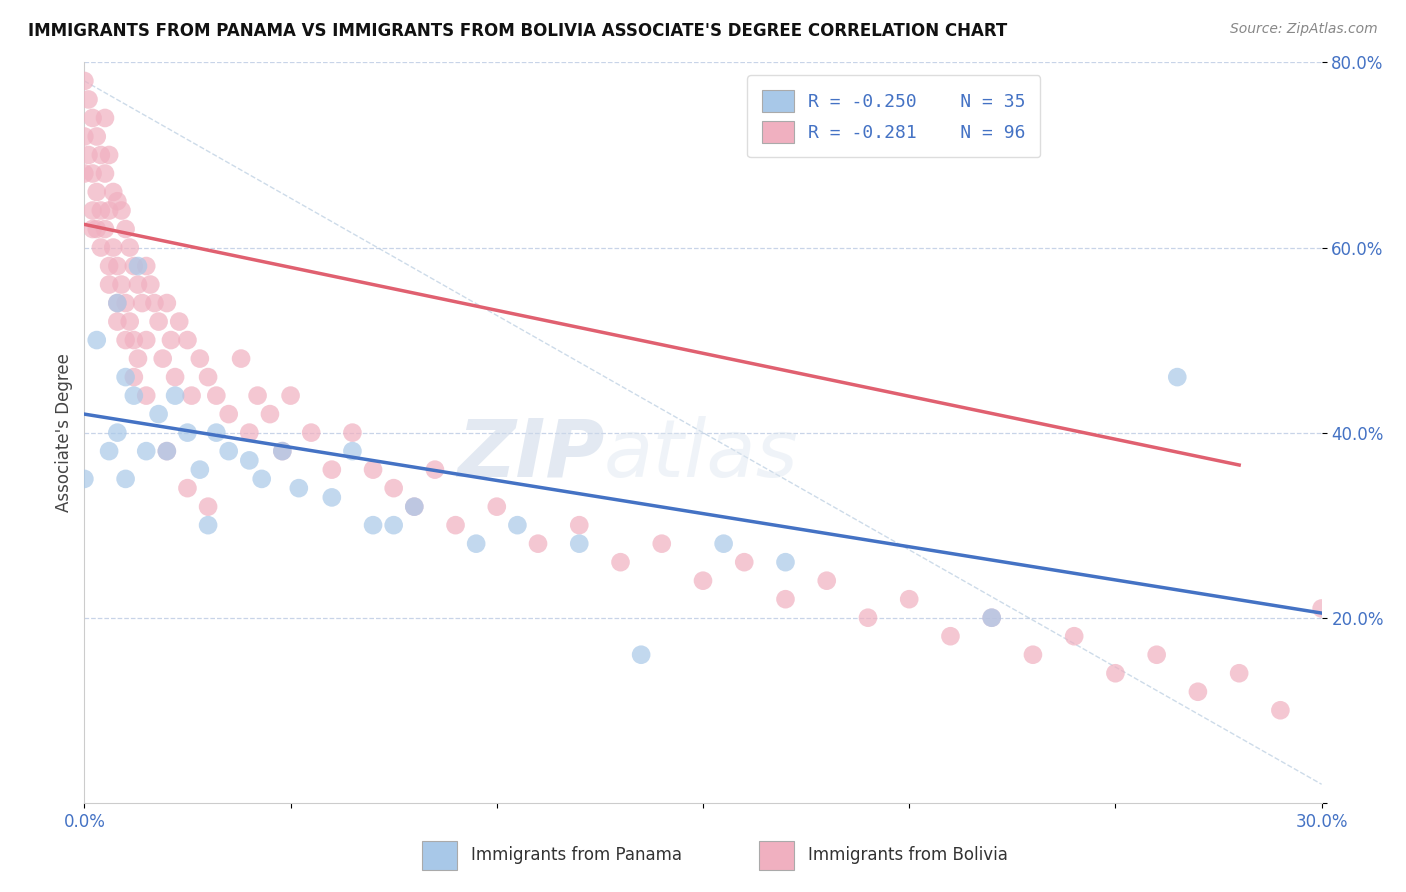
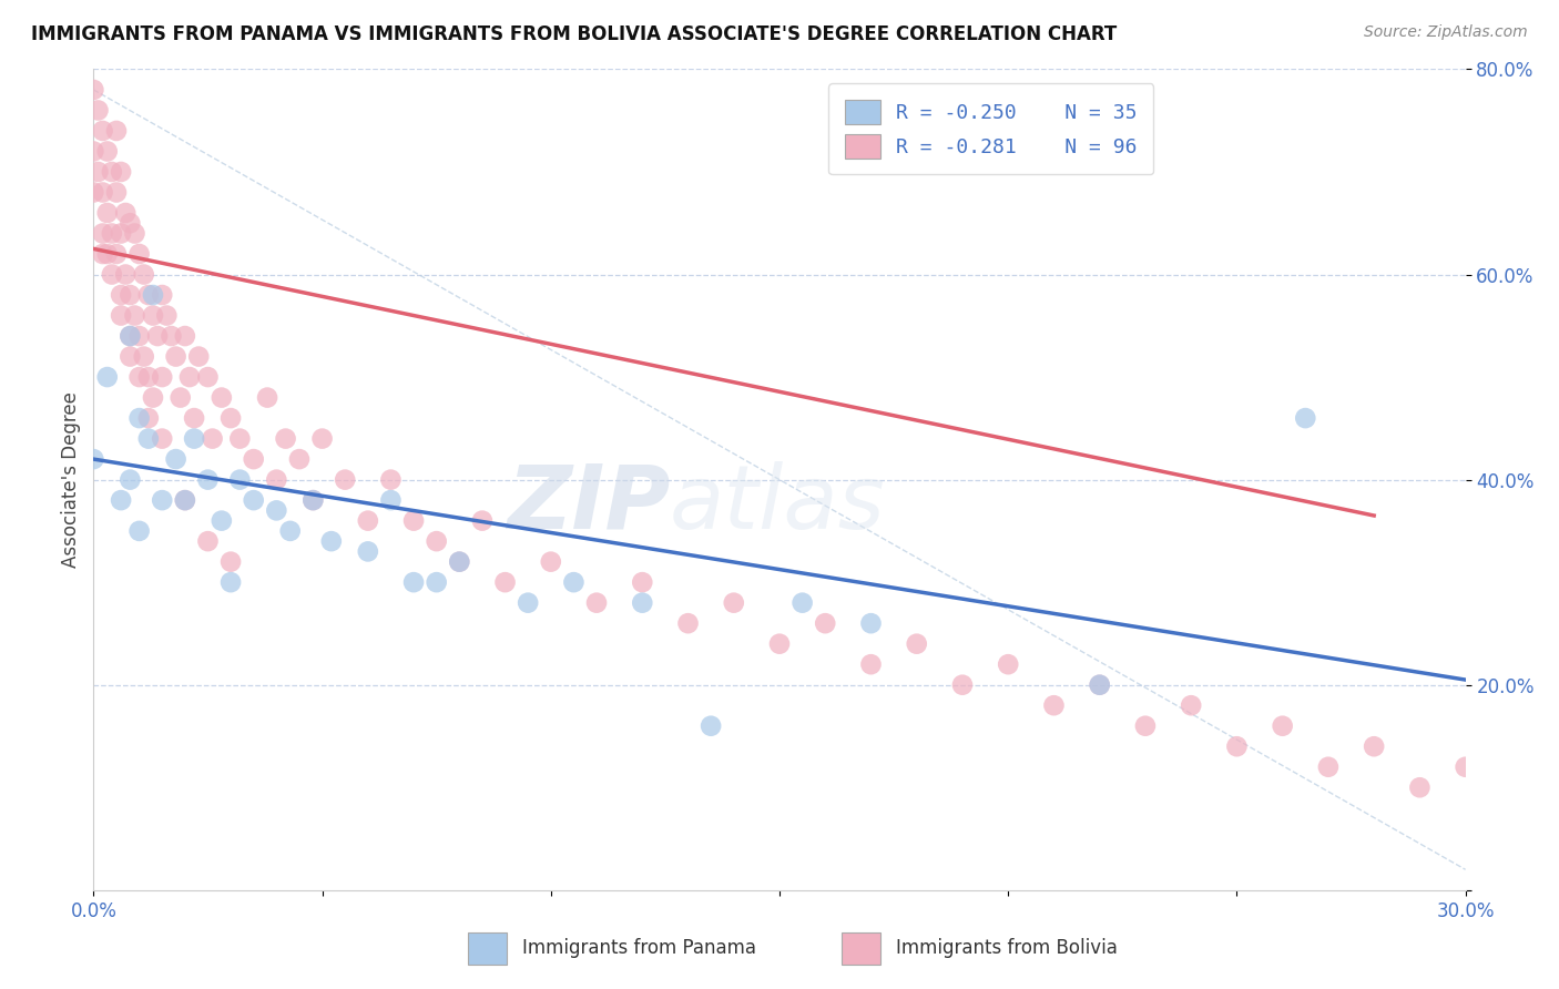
R = -0.250 N = 35/0.0%: 35% -> 42%
R = -0.281 N = 96/30.0%: 21% -> 12%
